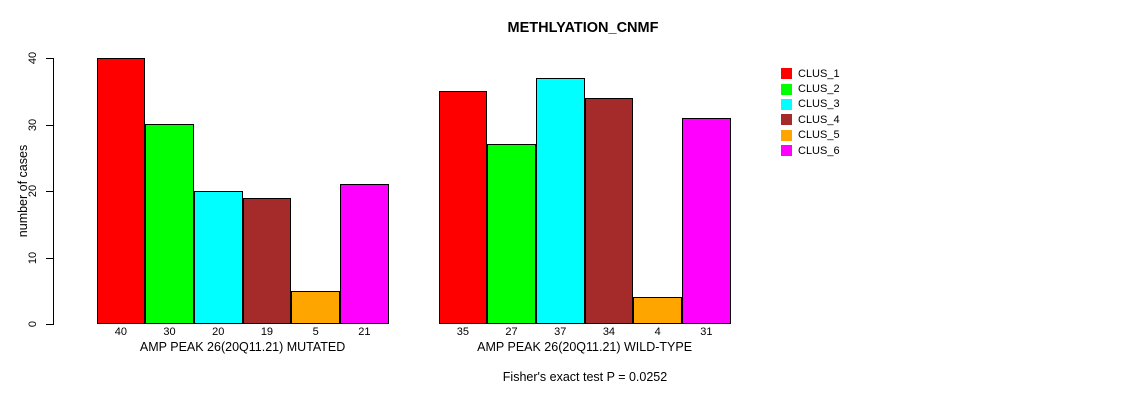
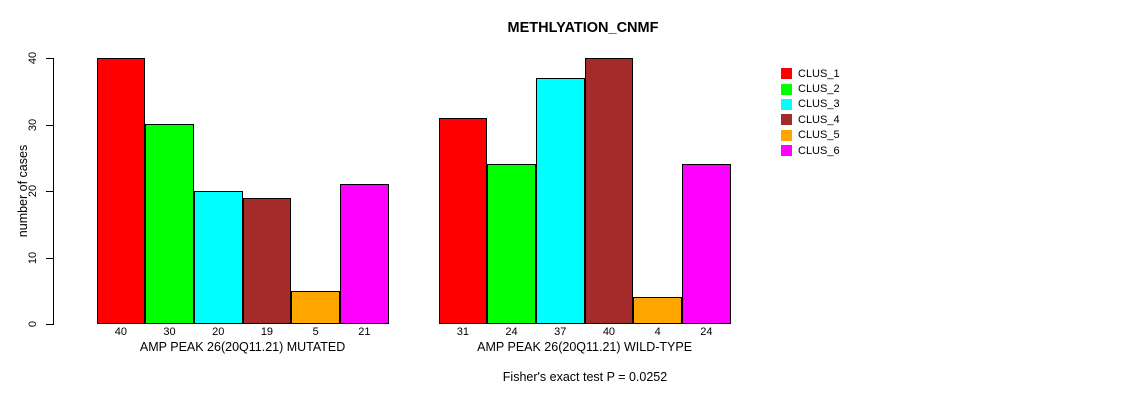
CLUS_1/AMP PEAK 26(20Q11.21) WILD-TYPE: 35 -> 31
CLUS_2/AMP PEAK 26(20Q11.21) WILD-TYPE: 27 -> 24
CLUS_4/AMP PEAK 26(20Q11.21) WILD-TYPE: 34 -> 40
CLUS_6/AMP PEAK 26(20Q11.21) WILD-TYPE: 31 -> 24
